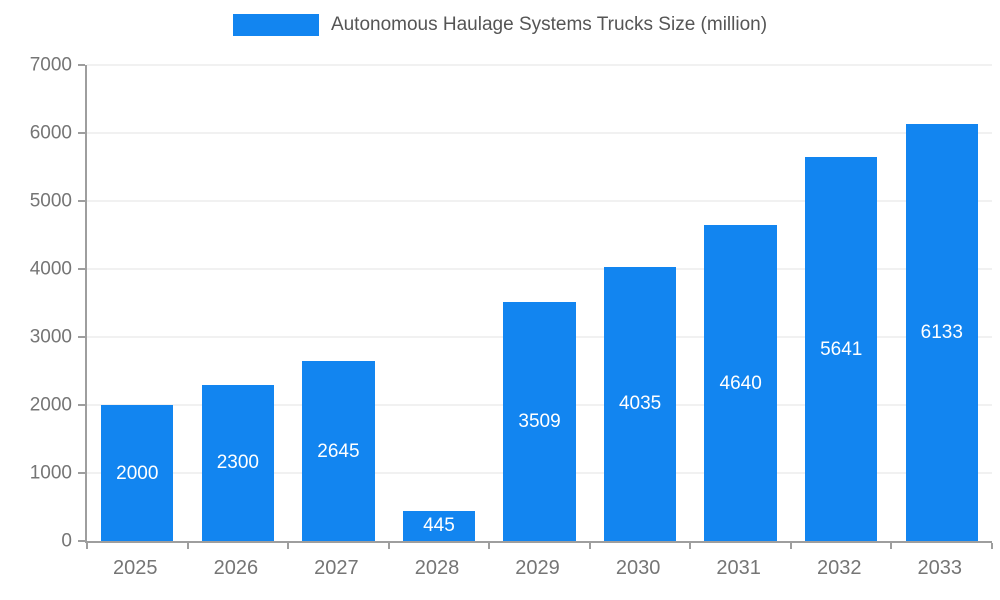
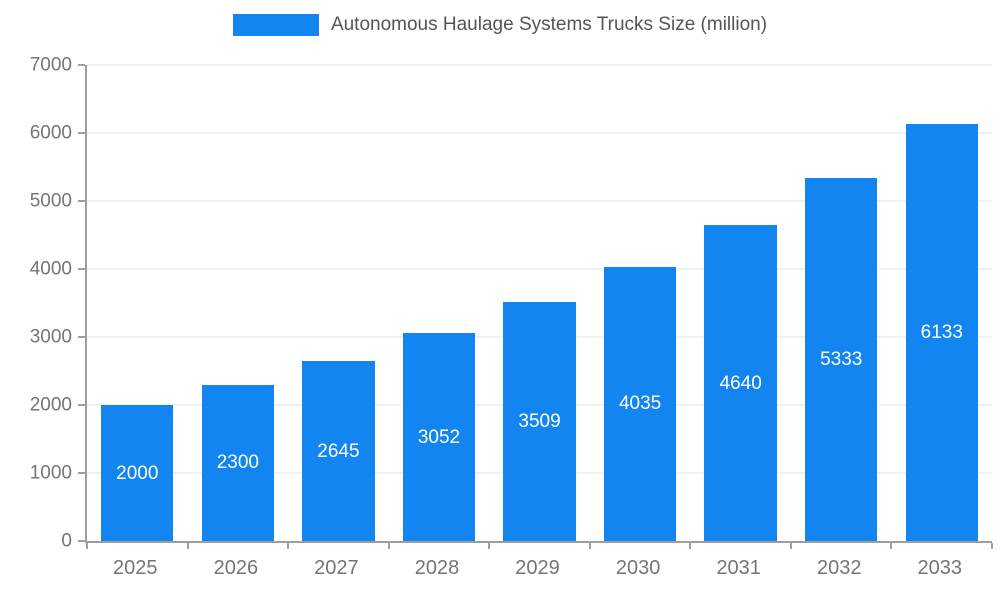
2028: 445 -> 3052
2032: 5641 -> 5333
